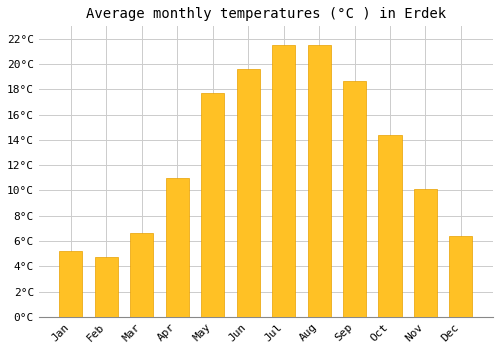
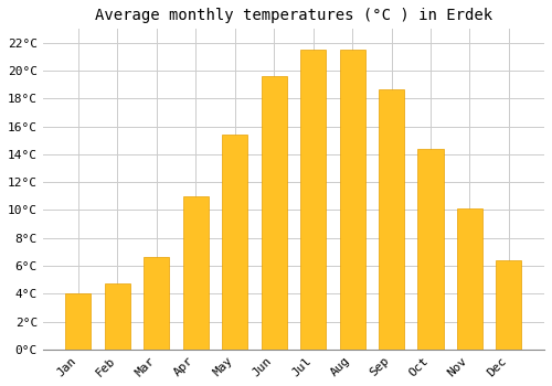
Jan: 5.2°C -> 4.0°C
May: 17.7°C -> 15.4°C
